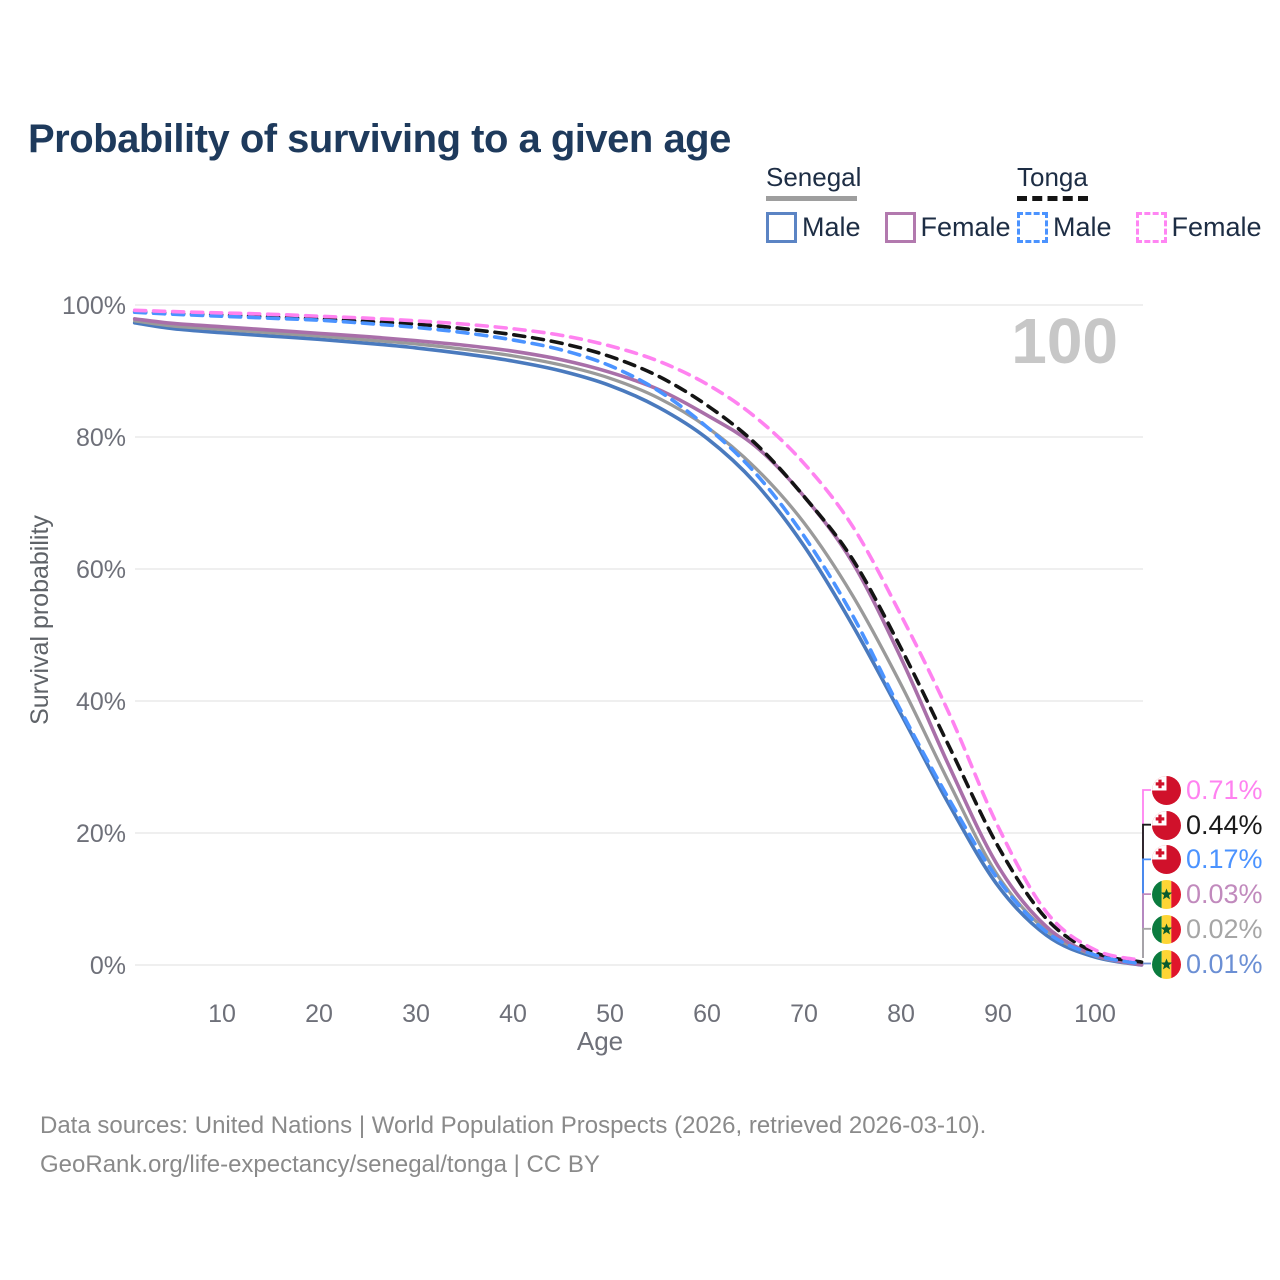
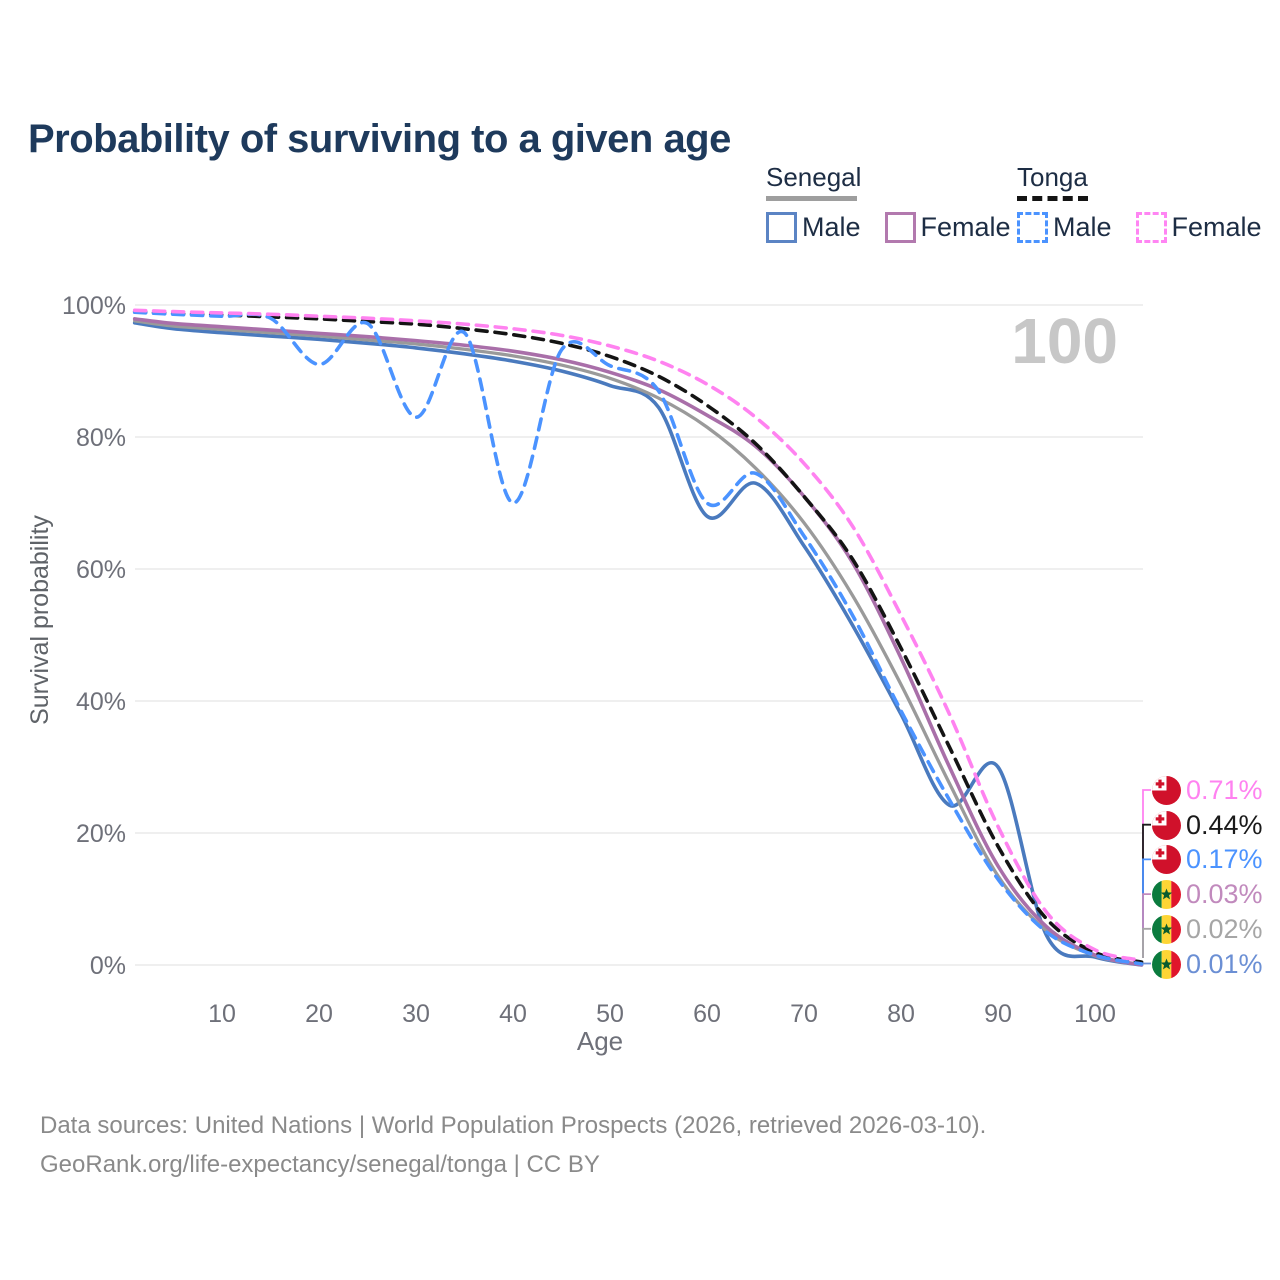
Tonga Male/20: 98% -> 91%
Tonga Male/30: 97% -> 83%
Tonga Male/40: 95% -> 70%
Senegal Male/60: 80% -> 68%
Tonga Male/60: 82% -> 70%
Senegal Male/90: 12% -> 30%
